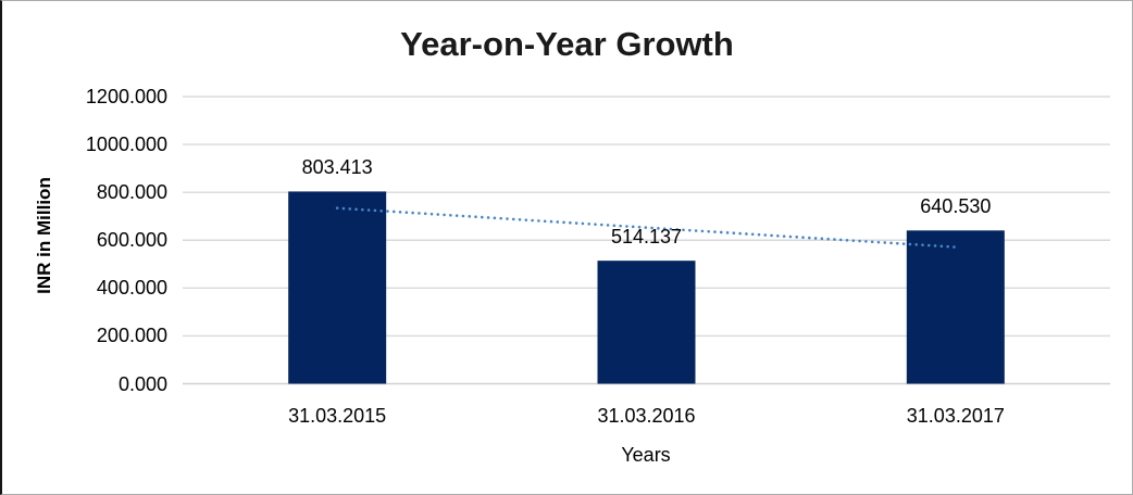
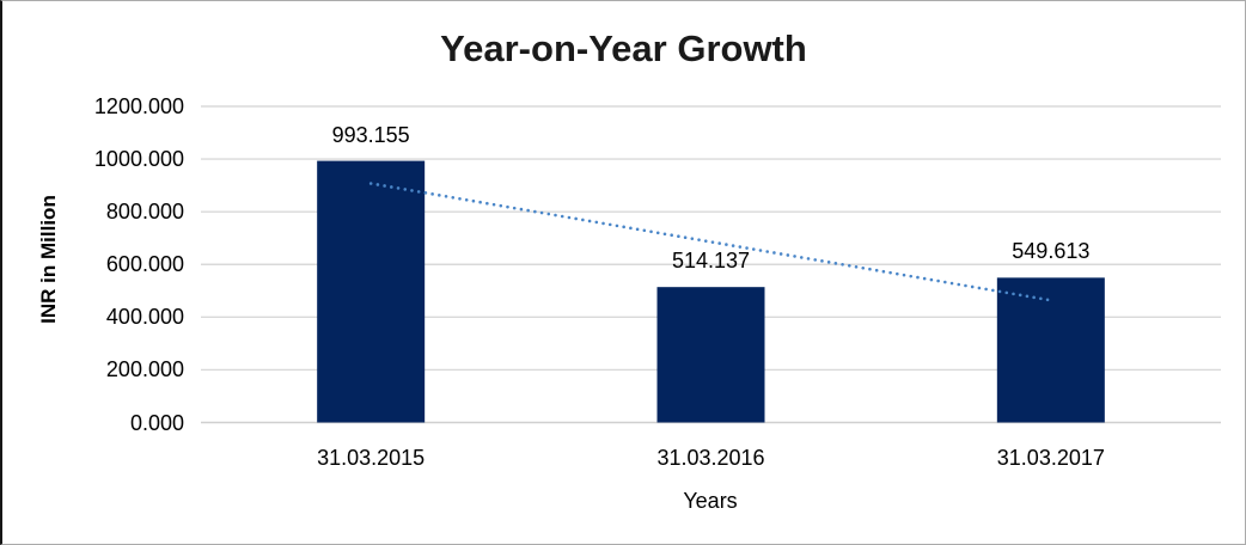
31.03.2015: 803.413 -> 993.155
31.03.2017: 640.530 -> 549.613
